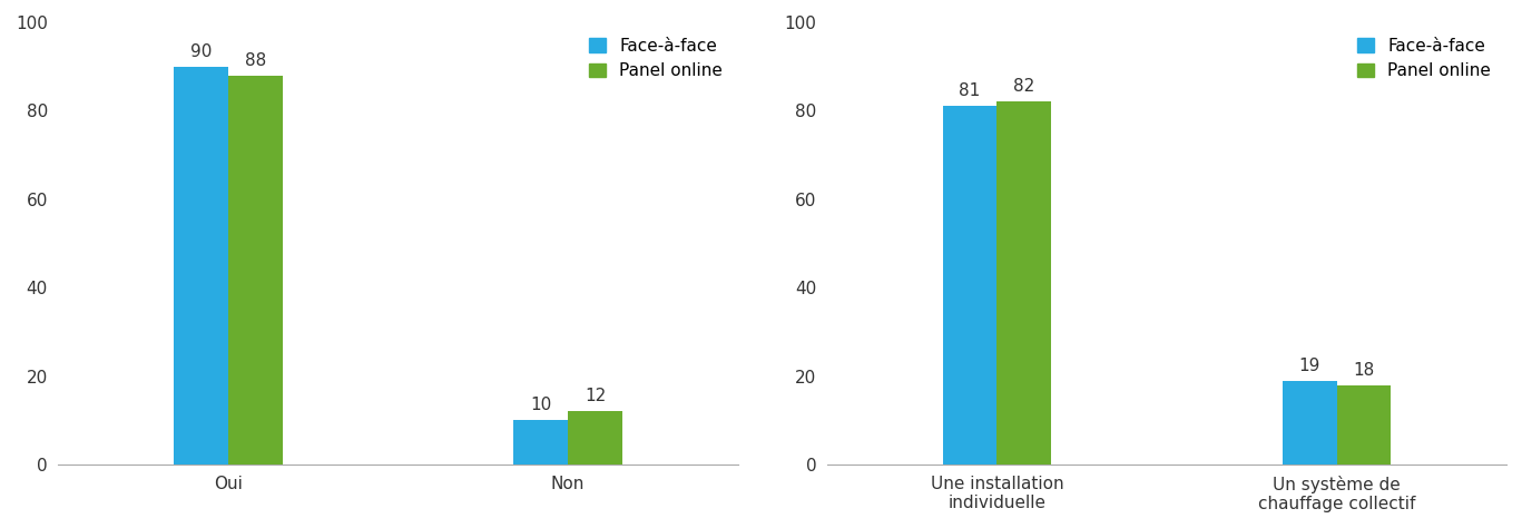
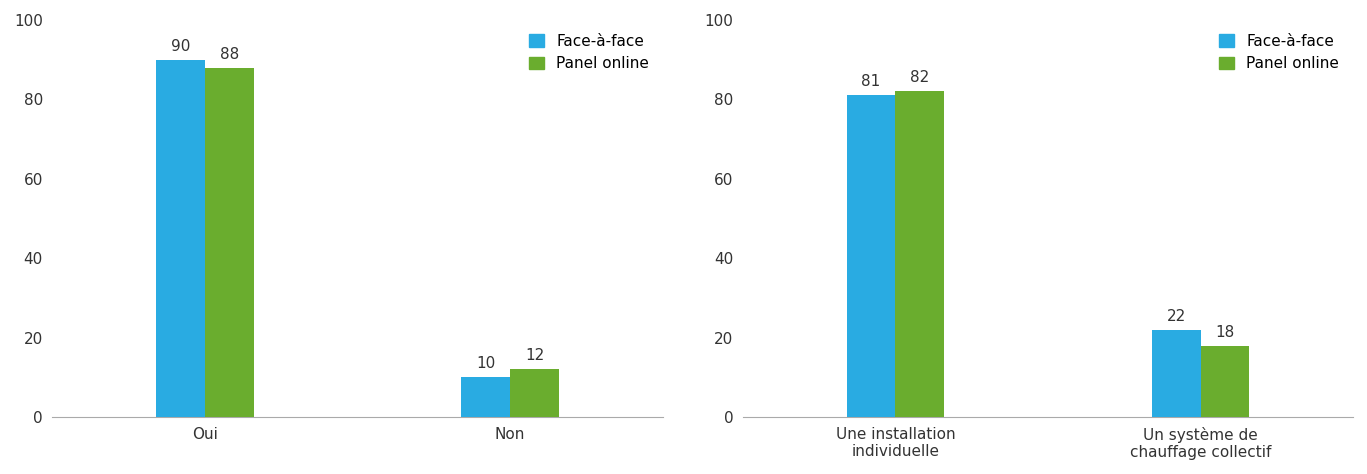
Face-à-face/Un système de chauffage collectif: 19 -> 22
